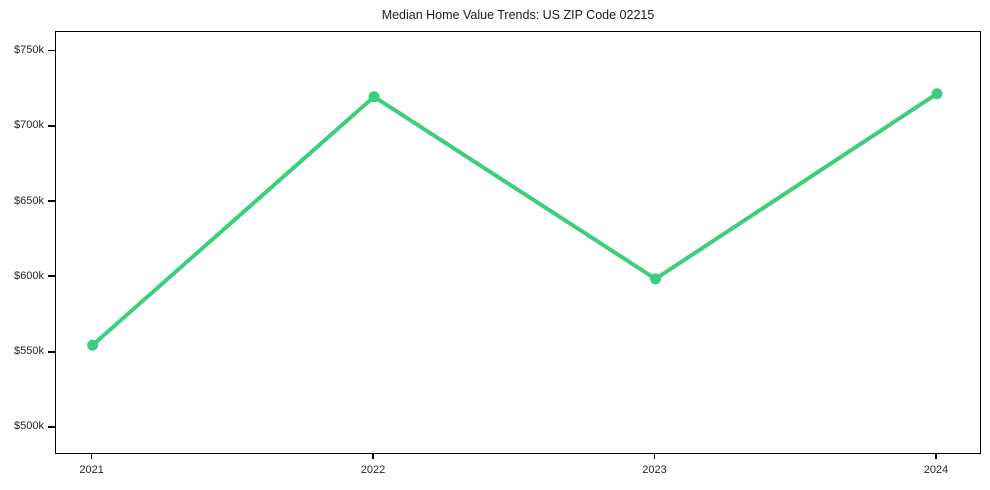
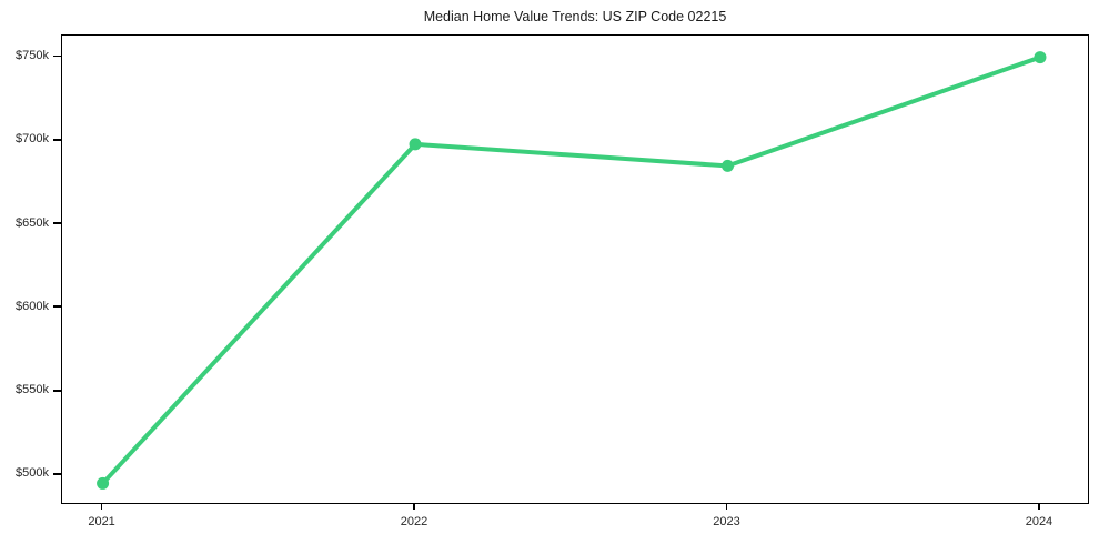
2021: $555k -> $495k
2022: $720k -> $698k
2023: $599k -> $685k
2024: $722k -> $750k
